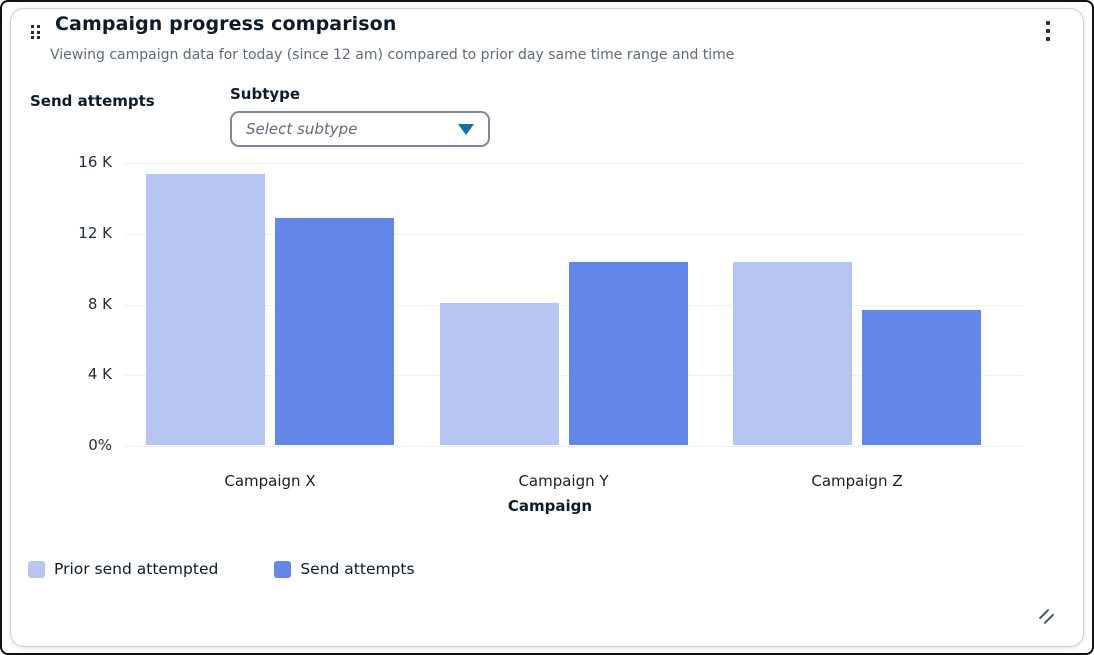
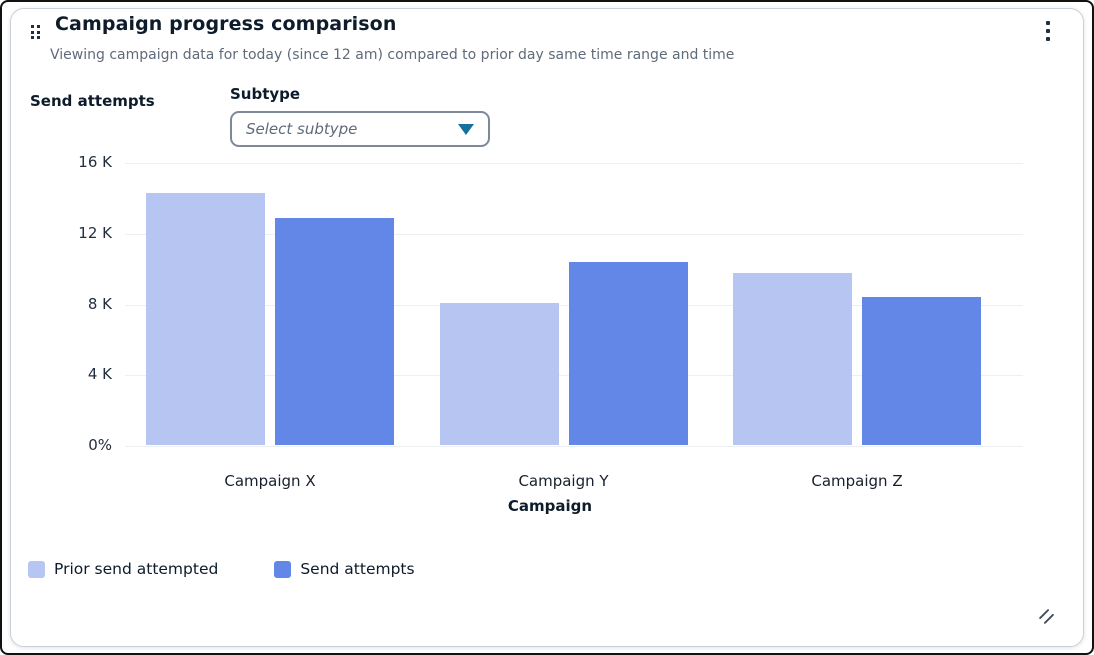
Prior send attempted/Campaign X: 15.4K -> 14.3K
Prior send attempted/Campaign Z: 10.4K -> 9.8K
Send attempts/Campaign Z: 7.7K -> 8.4K
